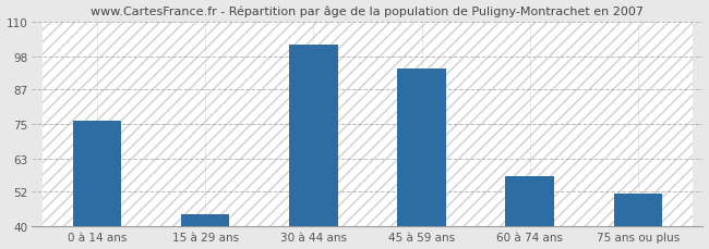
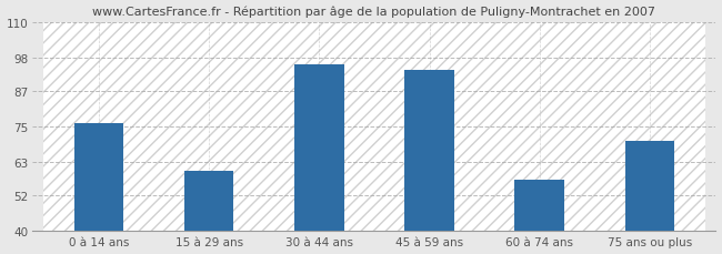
15 à 29 ans: 44 -> 60
30 à 44 ans: 102 -> 96
75 ans ou plus: 51 -> 70
